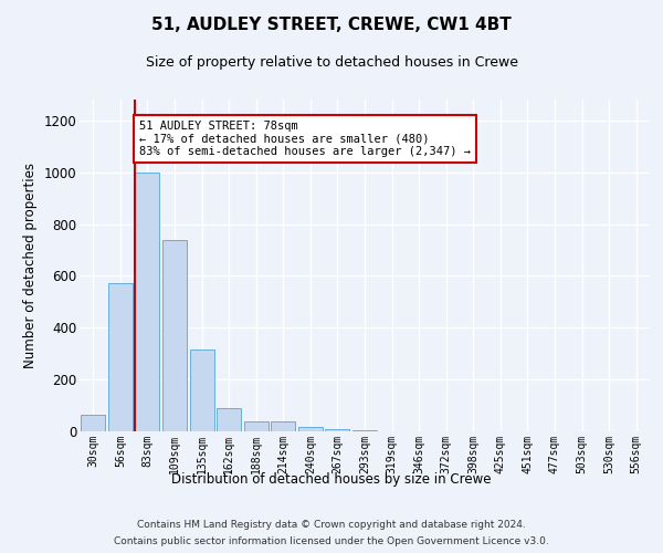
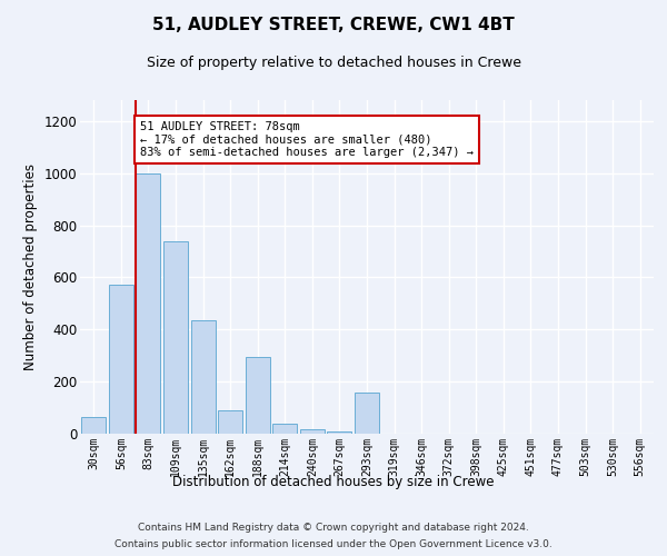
135sqm: 315 -> 435
188sqm: 38 -> 295
293sqm: 3 -> 160
